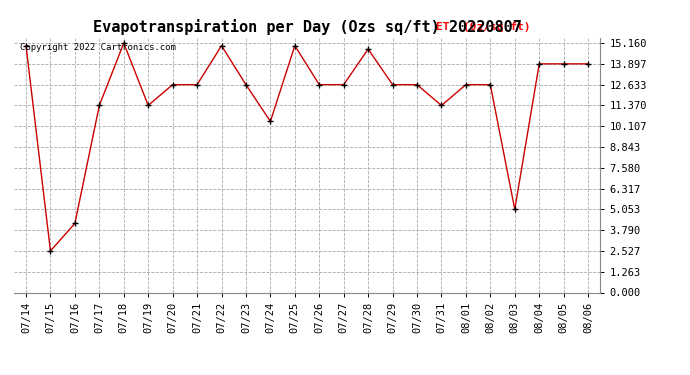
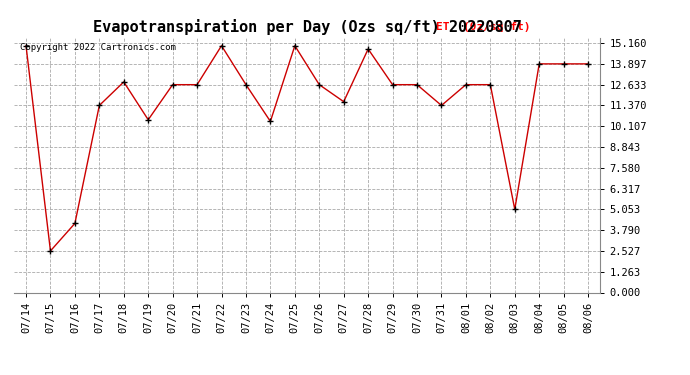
07/18: 15.2 -> 12.8
07/19: 11.4 -> 10.5
07/27: 12.6 -> 11.6
